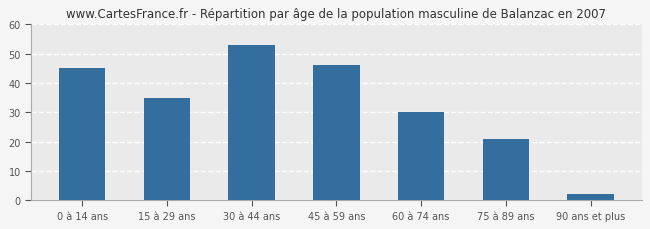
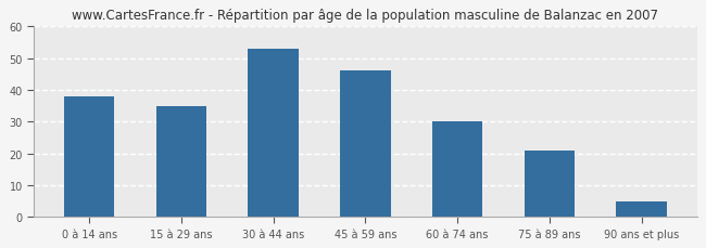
0 à 14 ans: 45 -> 38
90 ans et plus: 2 -> 5
